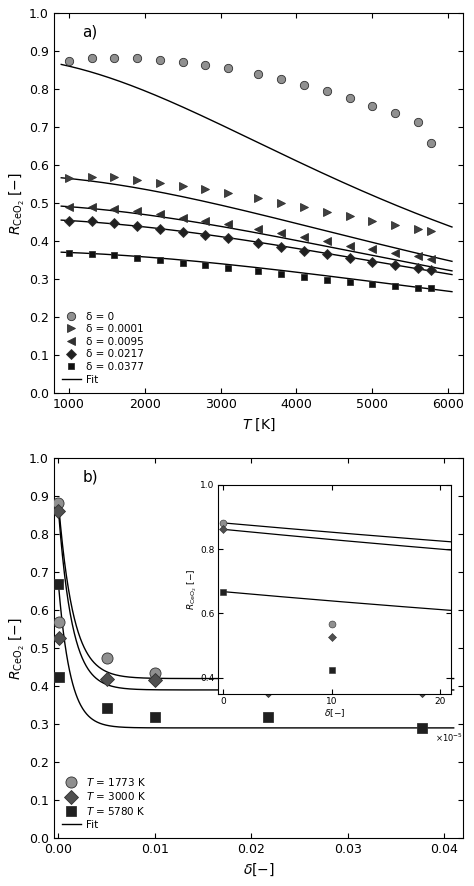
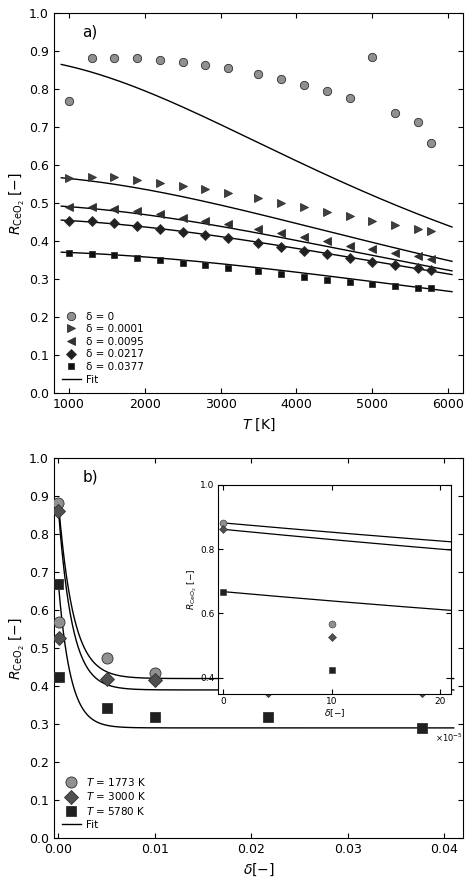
δ = 0/1000: 0.875 -> 0.770
δ = 0/5000: 0.757 -> 0.885
